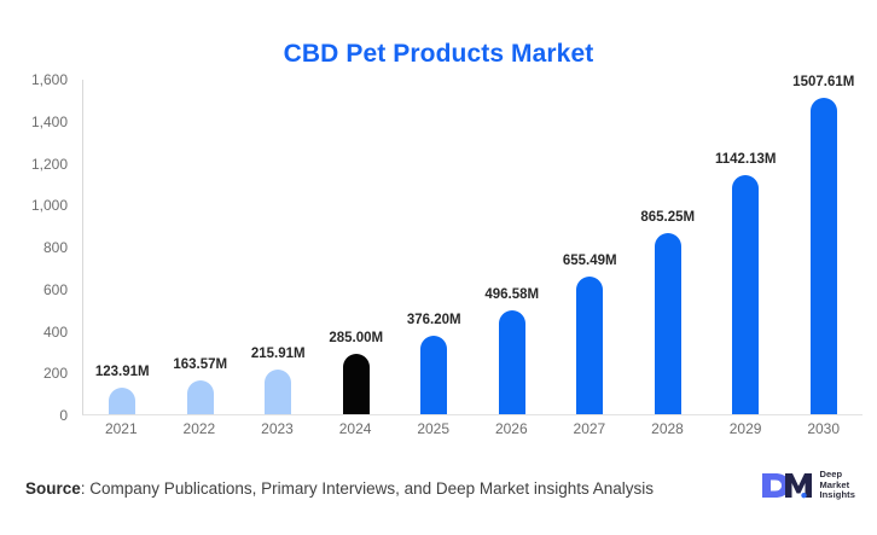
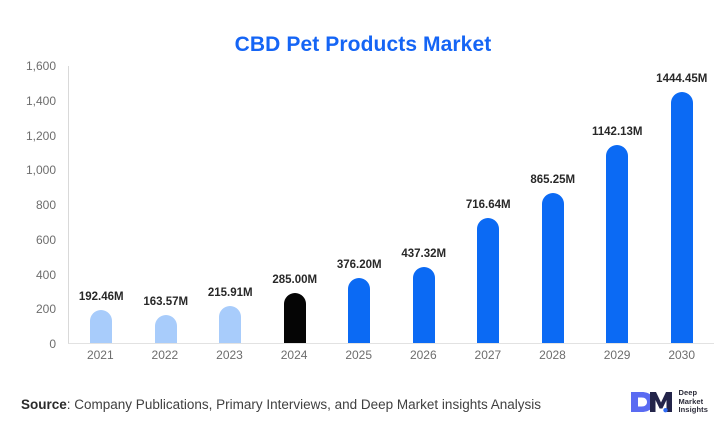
2021: 123.91M -> 192.46M
2026: 496.58M -> 437.32M
2027: 655.49M -> 716.64M
2030: 1507.61M -> 1444.45M
